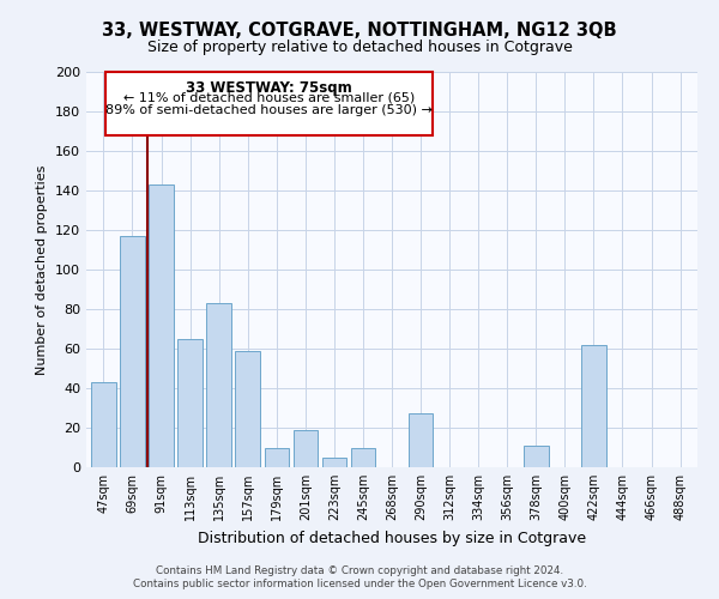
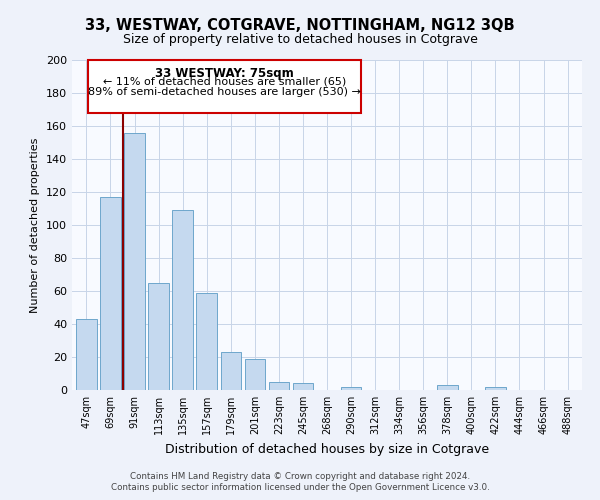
91sqm: 143 -> 156
135sqm: 83 -> 109
179sqm: 10 -> 23
245sqm: 10 -> 4
290sqm: 27 -> 2
378sqm: 11 -> 3
422sqm: 62 -> 2
